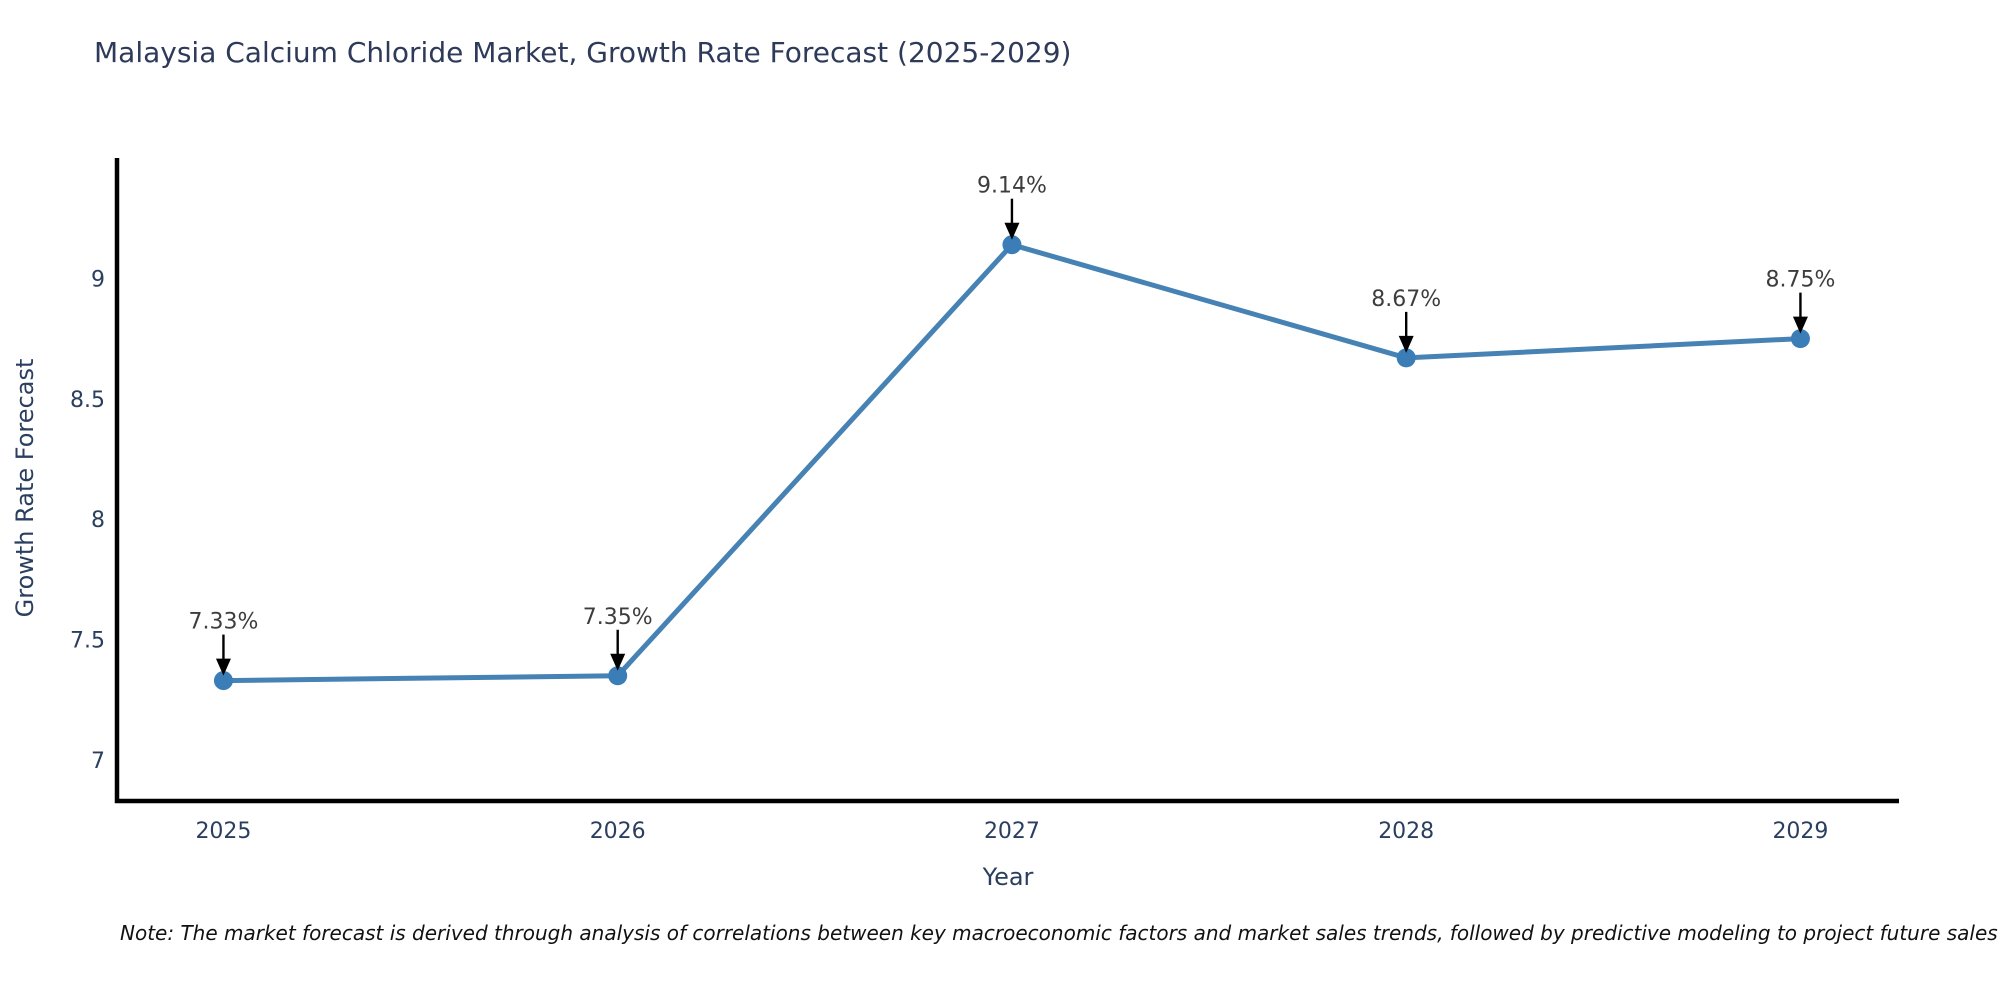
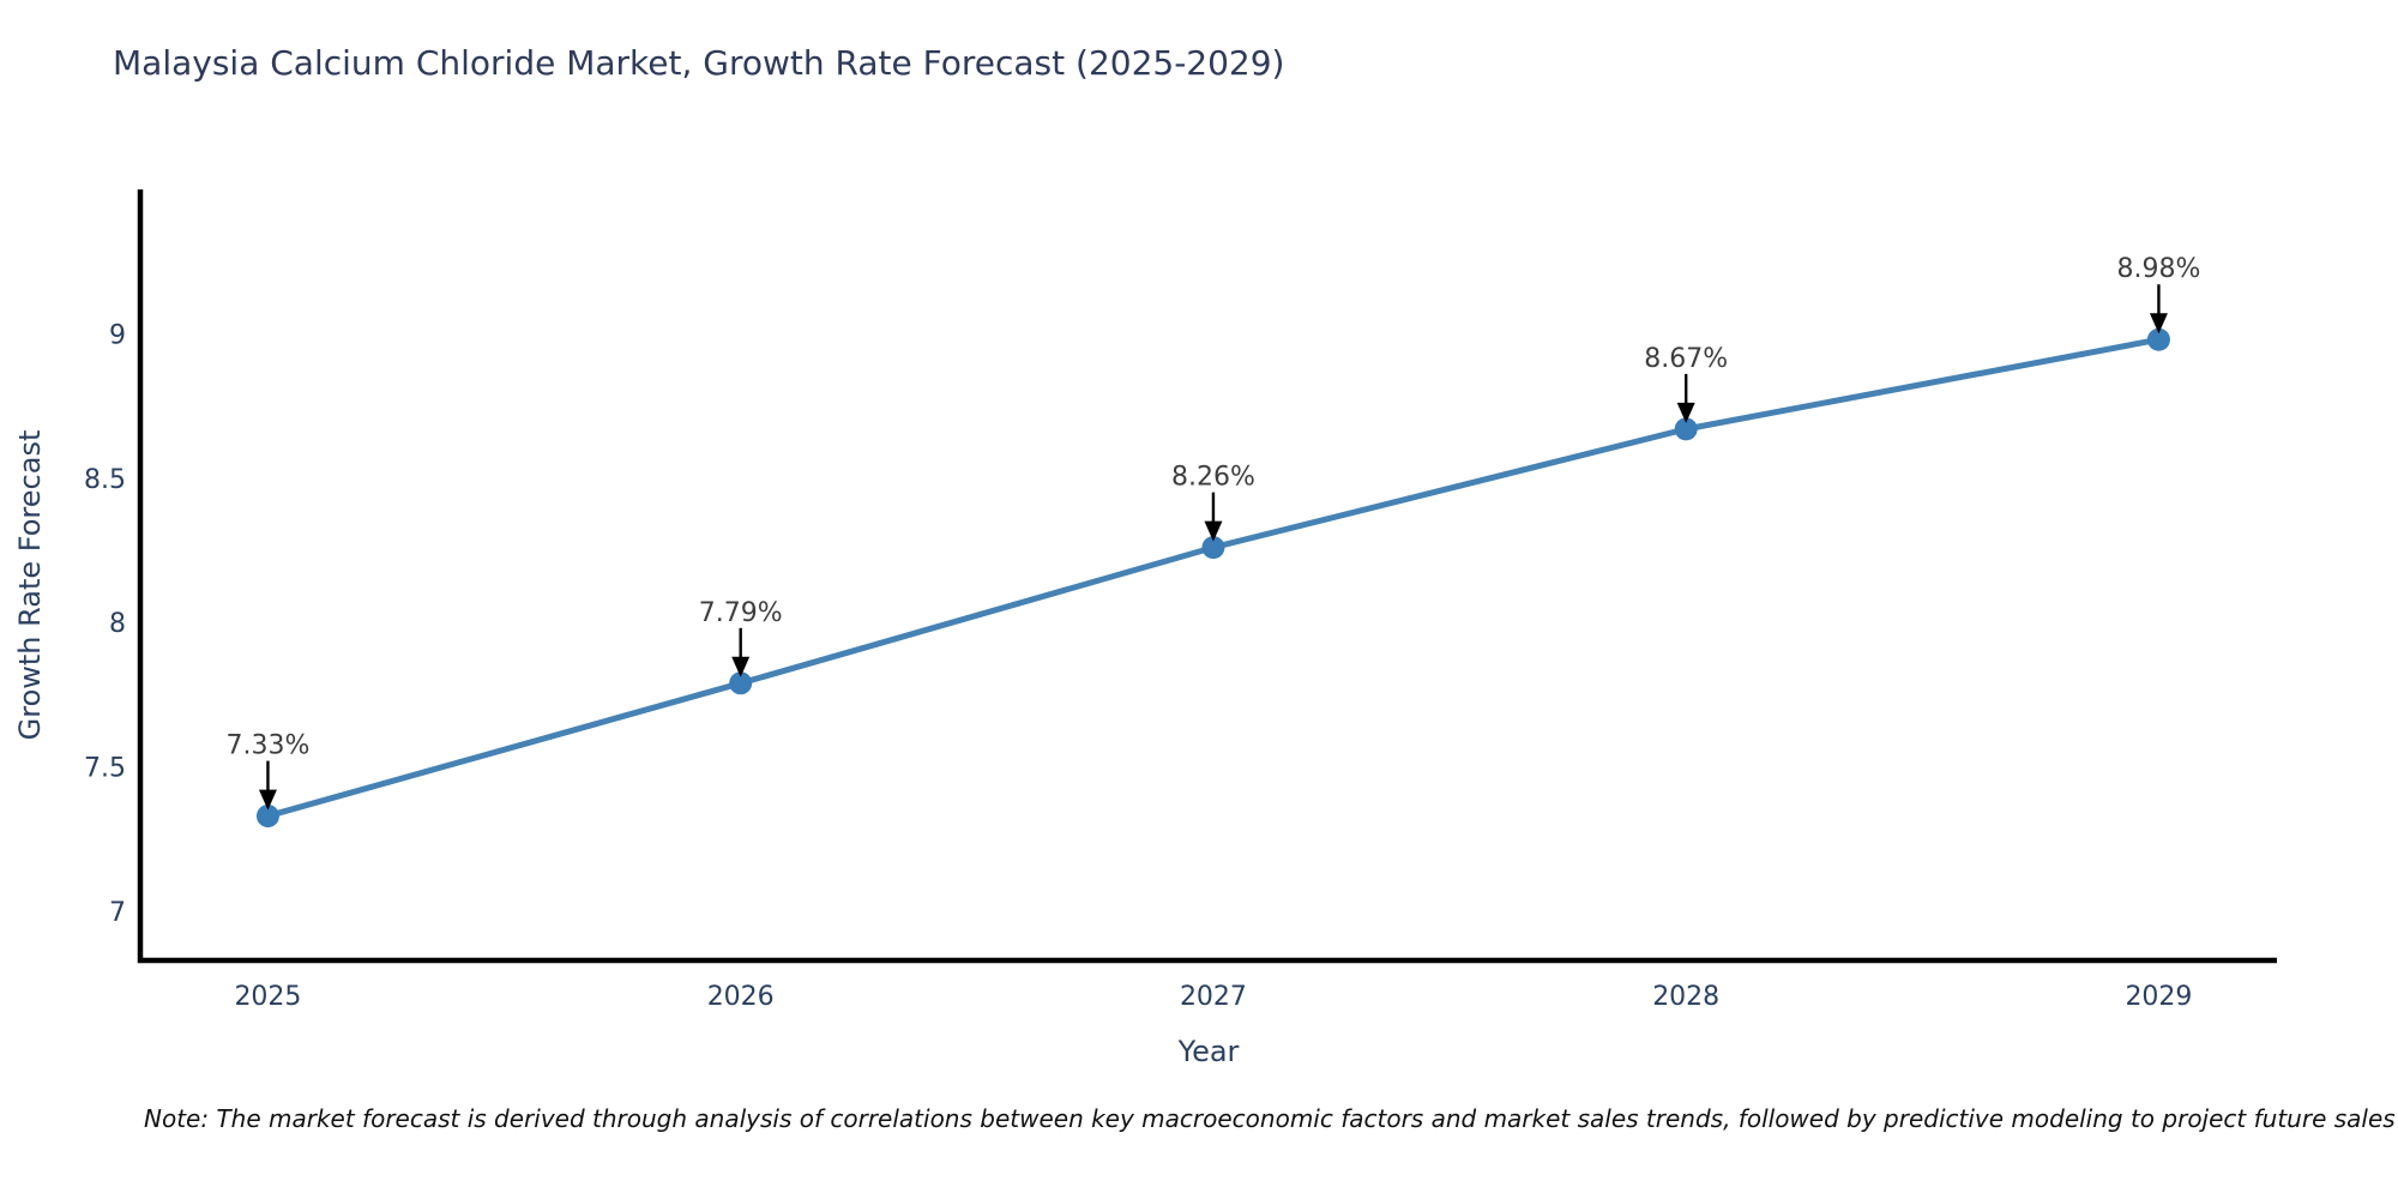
2026: 7.35% -> 7.79%
2027: 9.14% -> 8.26%
2029: 8.75% -> 8.98%
